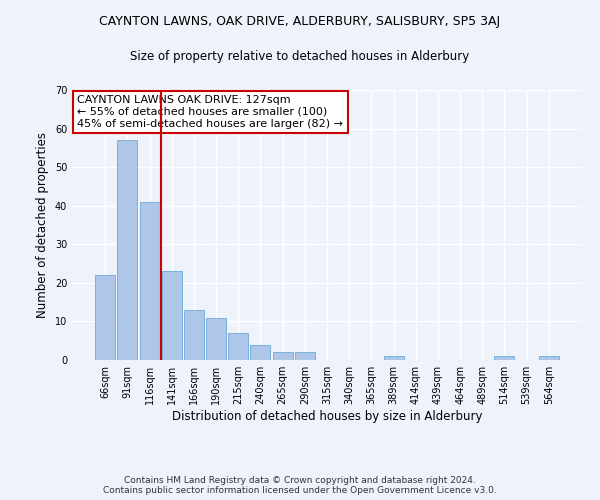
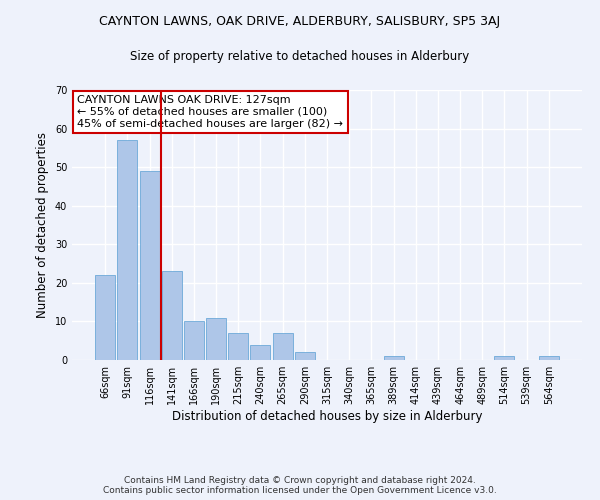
116sqm: 41 -> 49
166sqm: 13 -> 10
265sqm: 2 -> 7
